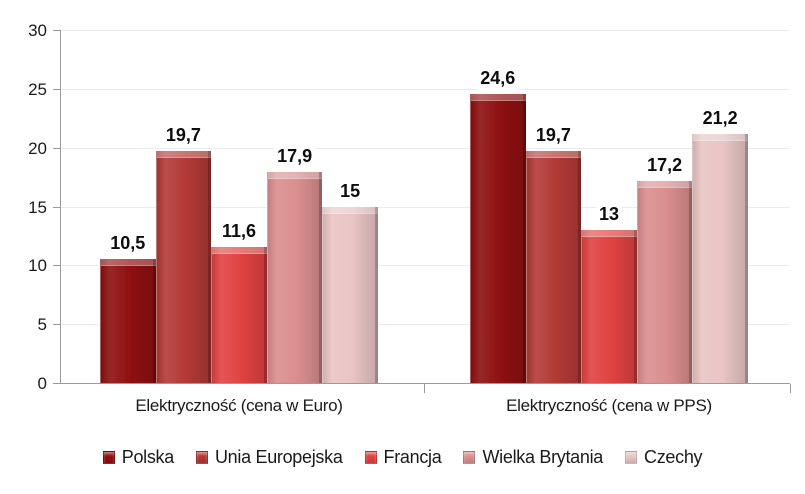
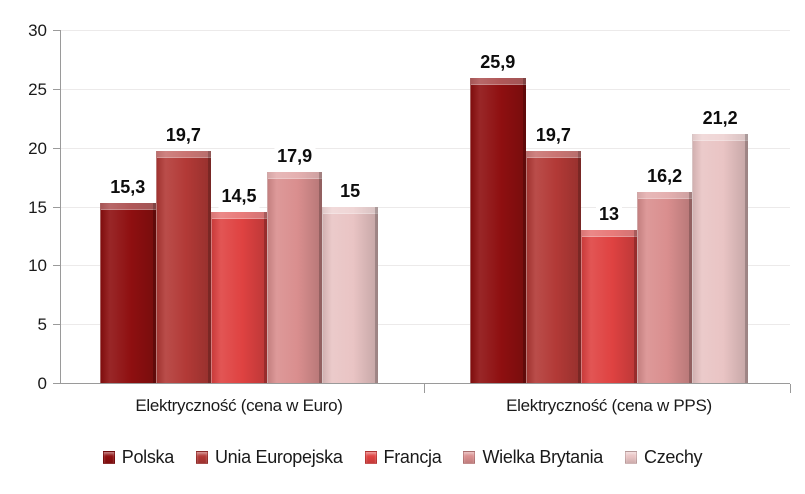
Polska/Elektryczność (cena w Euro): 10,5 -> 15,3
Francja/Elektryczność (cena w Euro): 11,6 -> 14,5
Polska/Elektryczność (cena w PPS): 24,6 -> 25,9
Wielka Brytania/Elektryczność (cena w PPS): 17,2 -> 16,2
